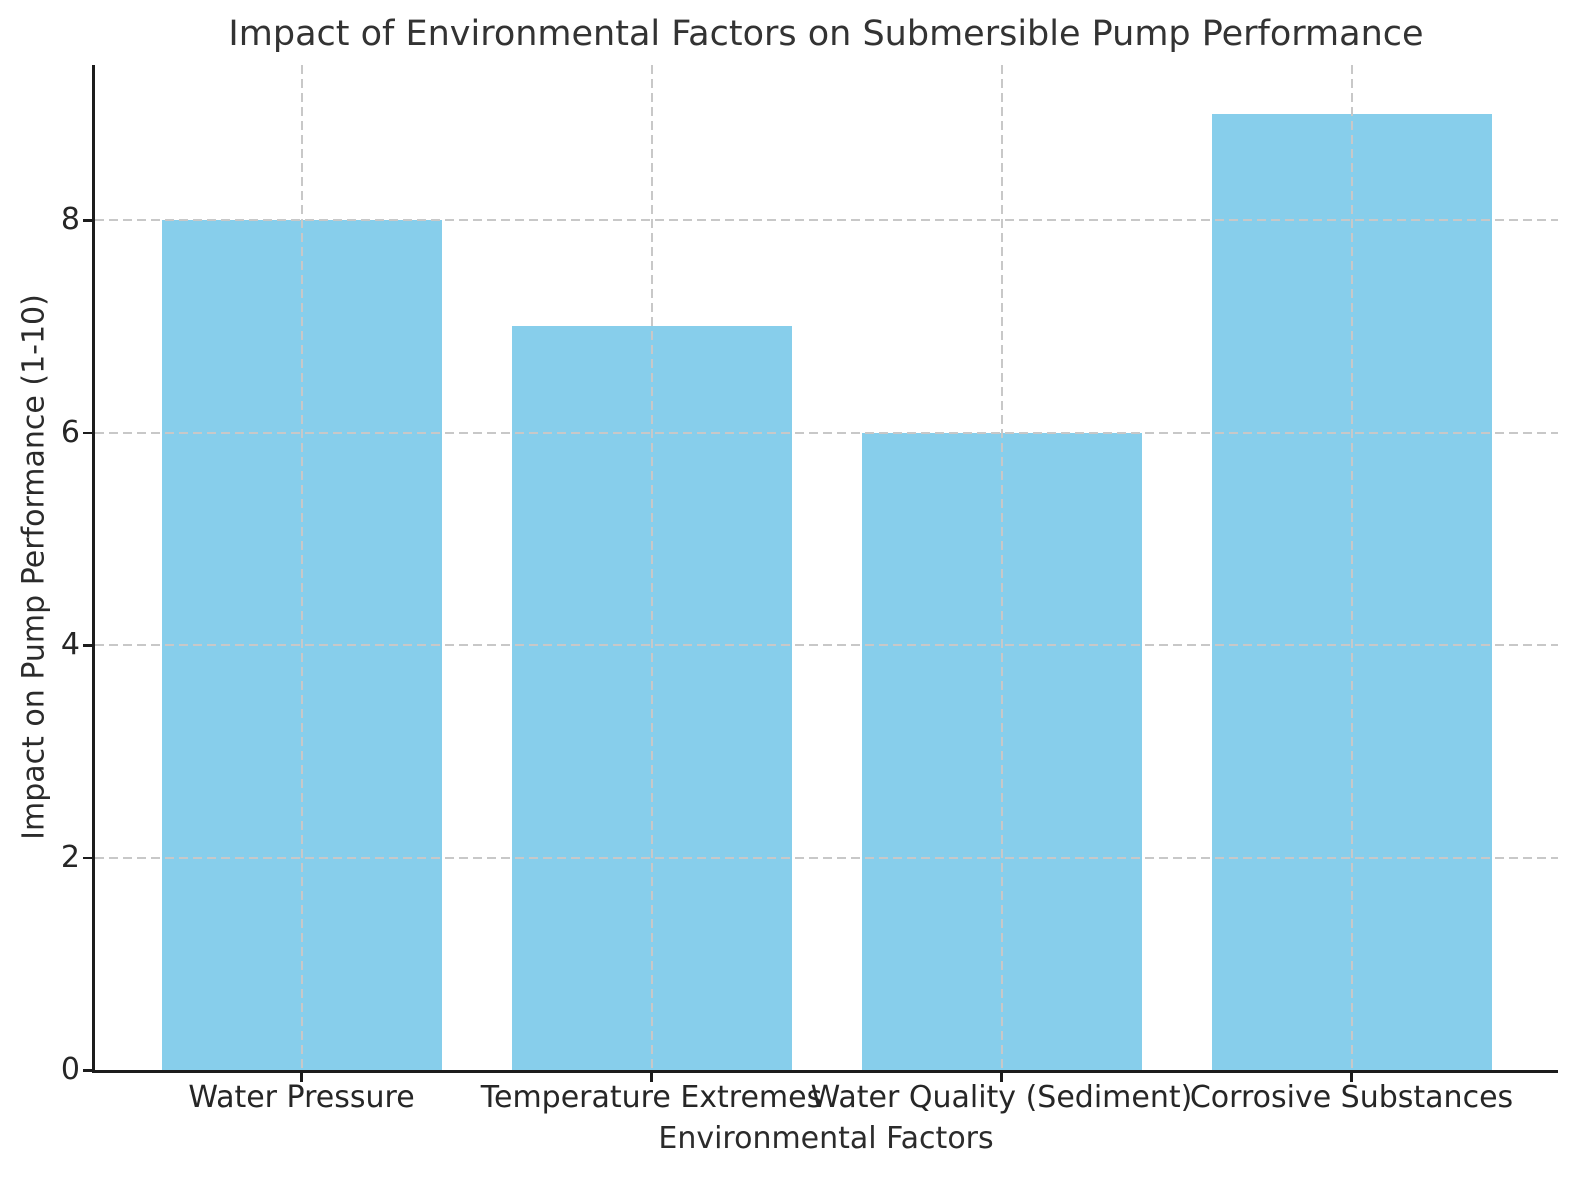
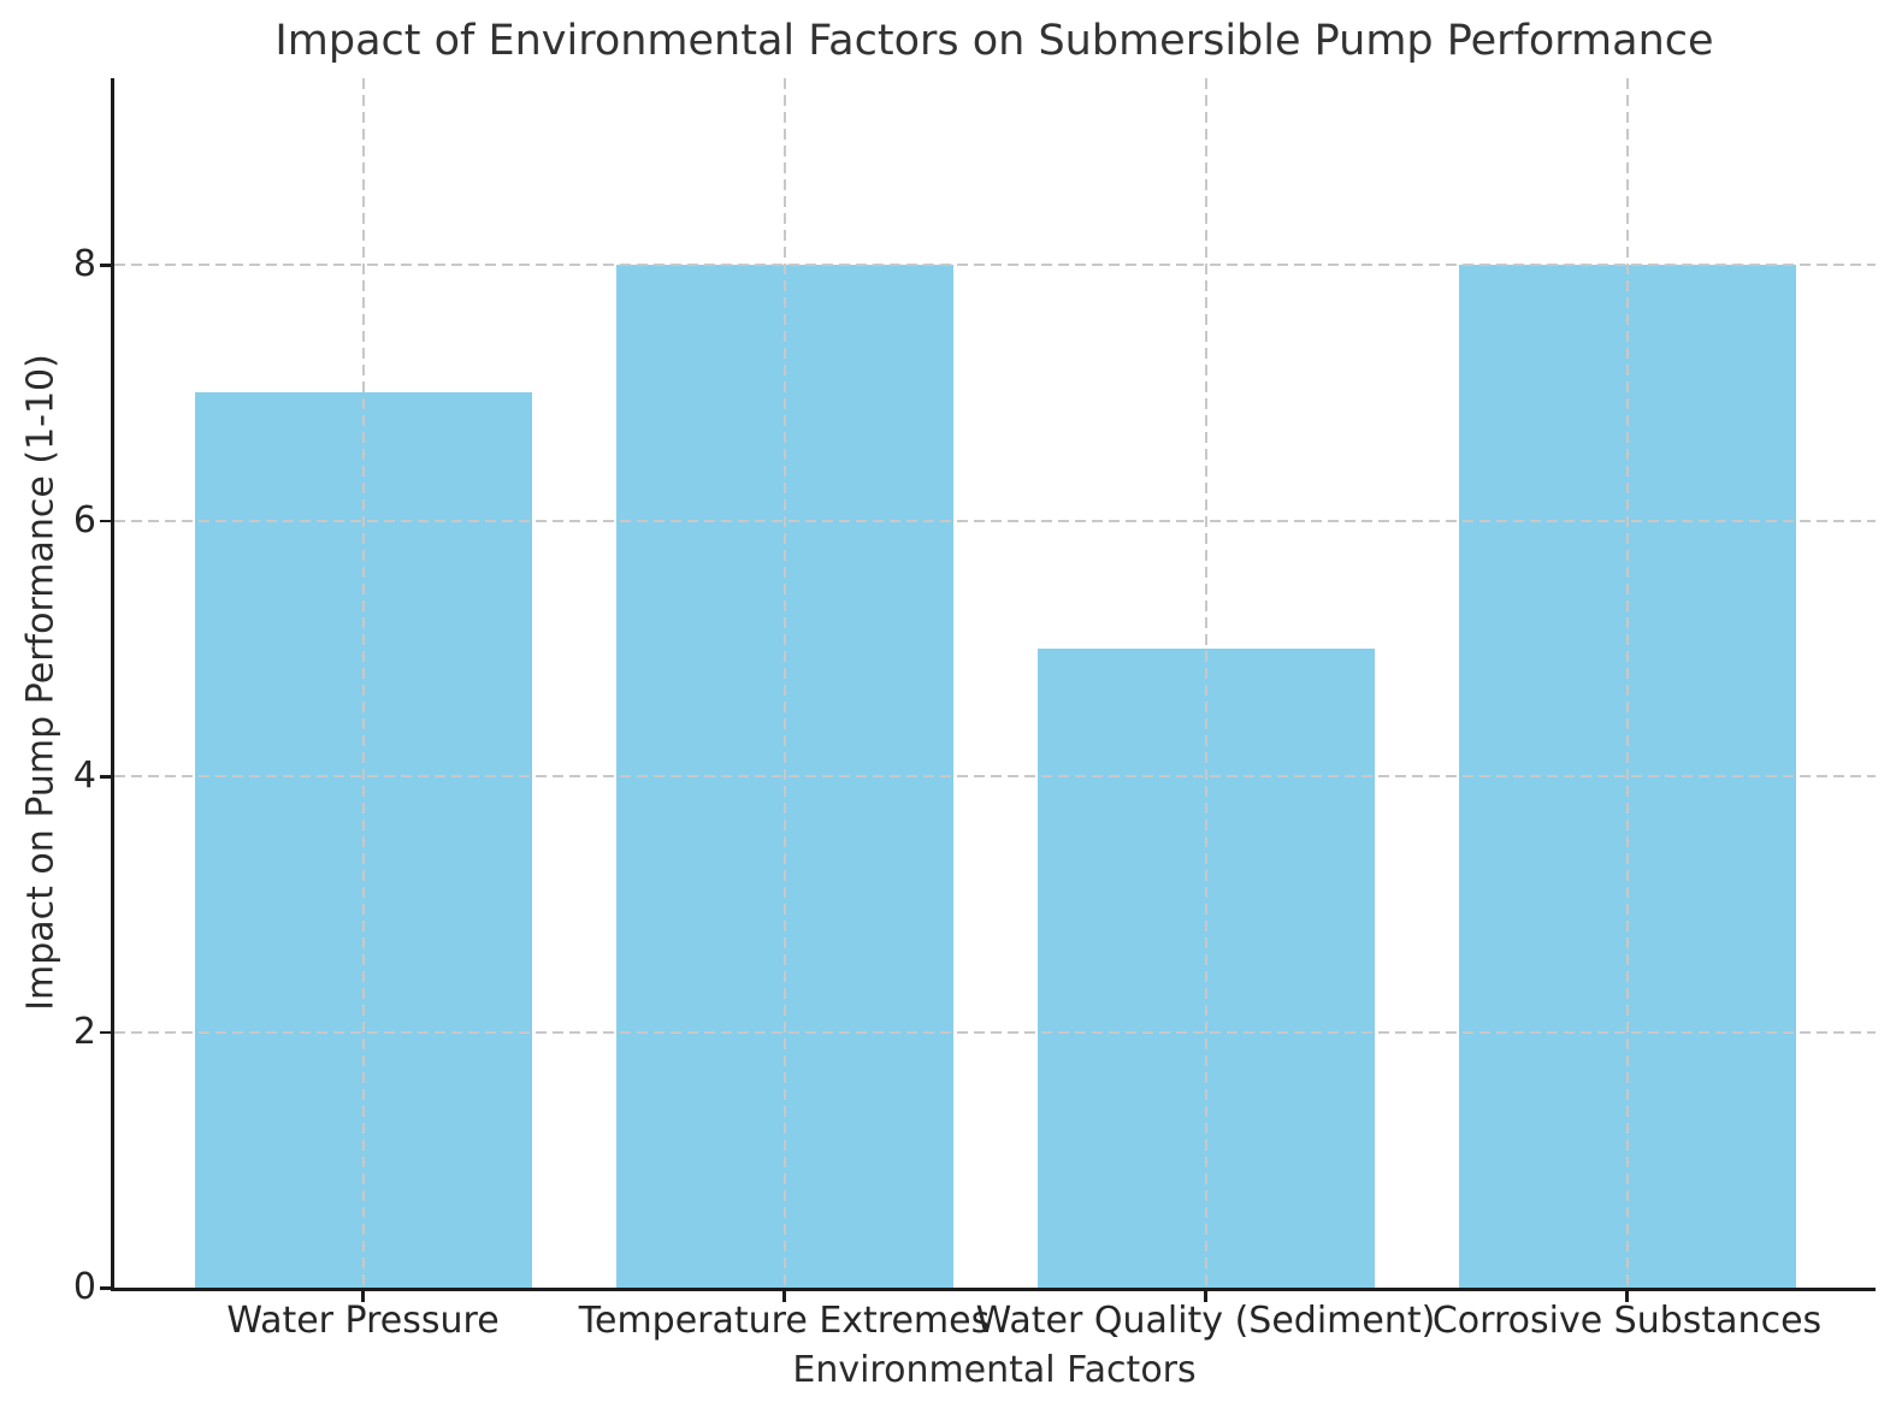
Water Pressure: 8 -> 7
Temperature Extremes: 7 -> 8
Water Quality (Sediment): 6 -> 5
Corrosive Substances: 9 -> 8
